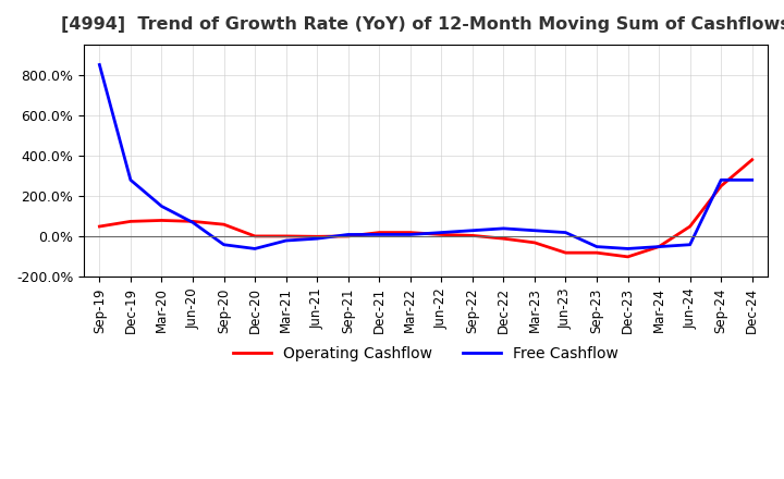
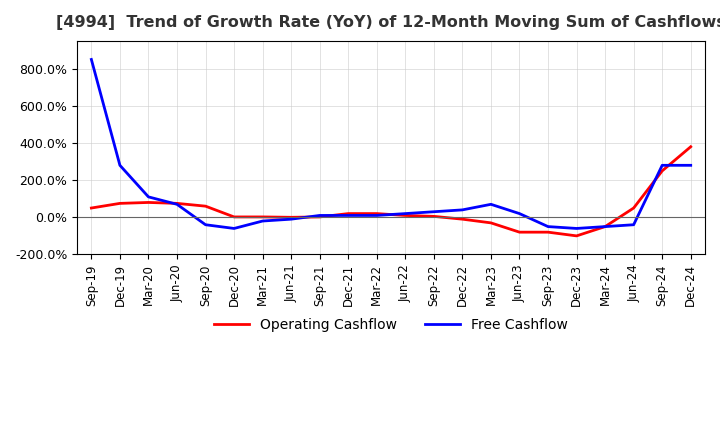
Free Cashflow/Mar-20: 150% -> 110%
Free Cashflow/Mar-23: 30% -> 70%
